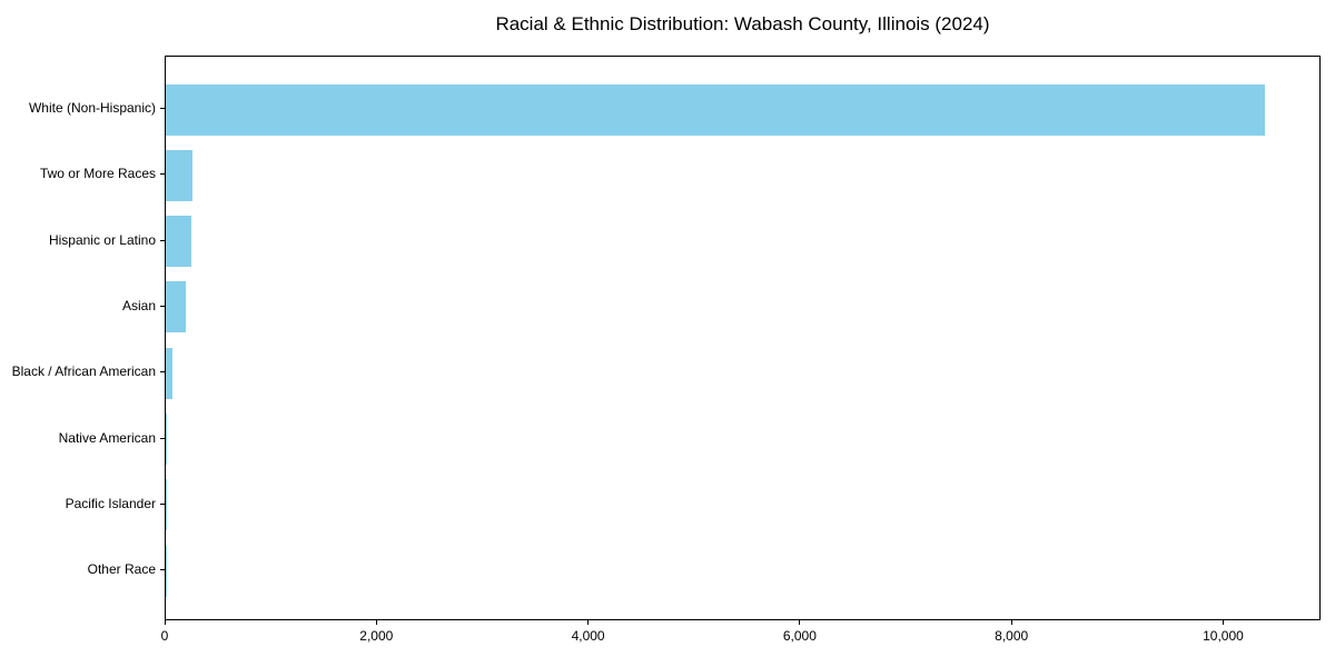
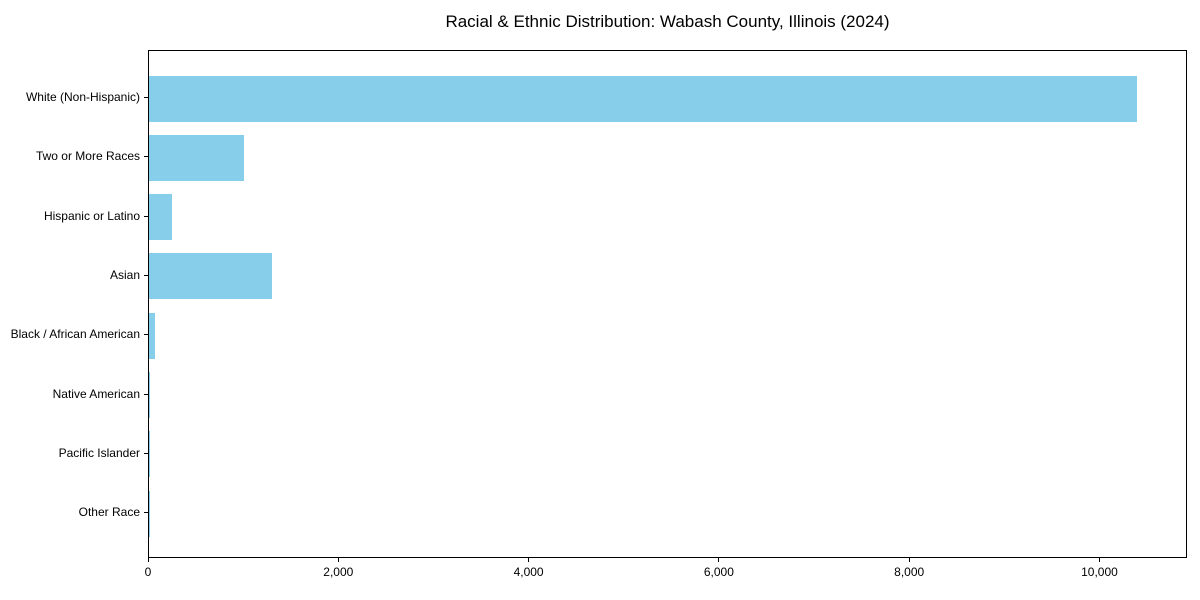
Two or More Races: 200 -> 1000
Asian: 200 -> 1300
